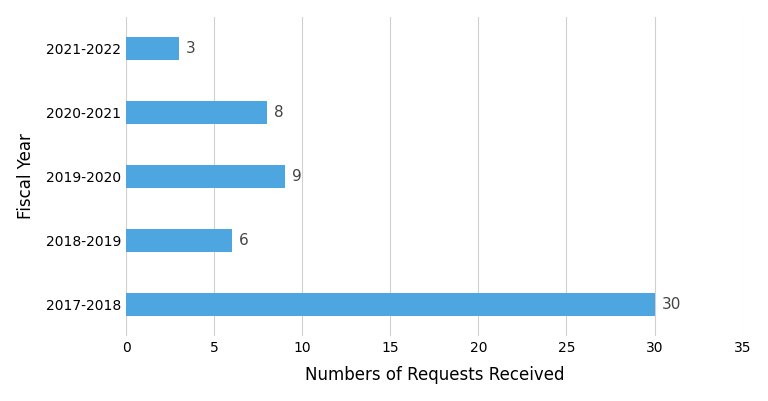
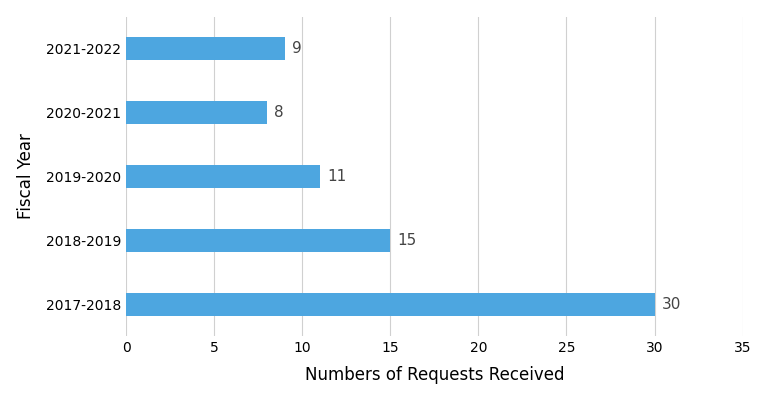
2021-2022: 3 -> 9
2019-2020: 9 -> 11
2018-2019: 6 -> 15
